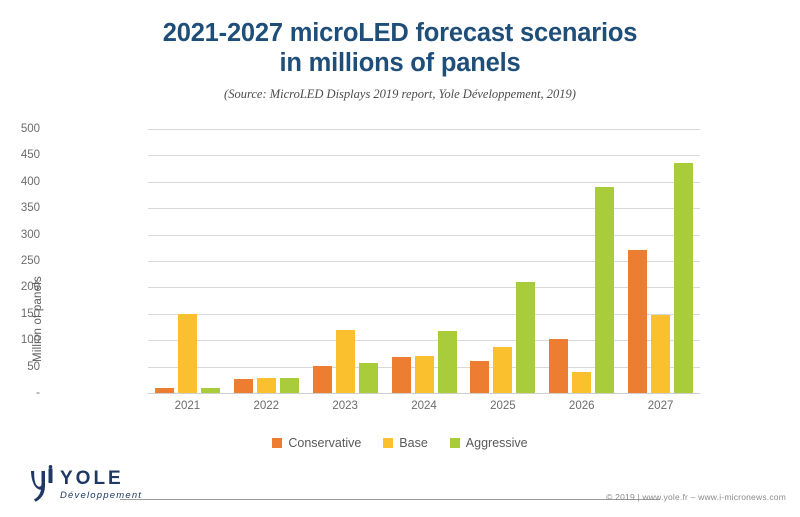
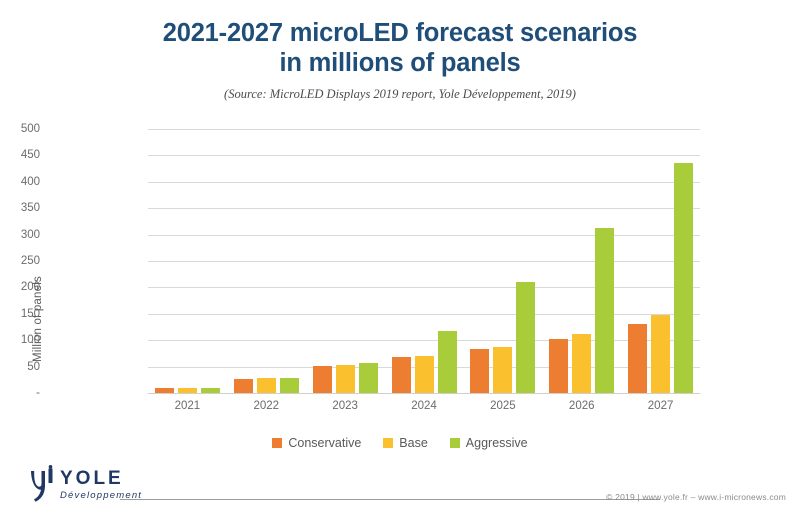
Base/2021: 150 -> 10
Base/2023: 120 -> 50
Conservative/2025: 60 -> 80
Base/2026: 40 -> 110
Aggressive/2026: 390 -> 310
Conservative/2027: 270 -> 130
